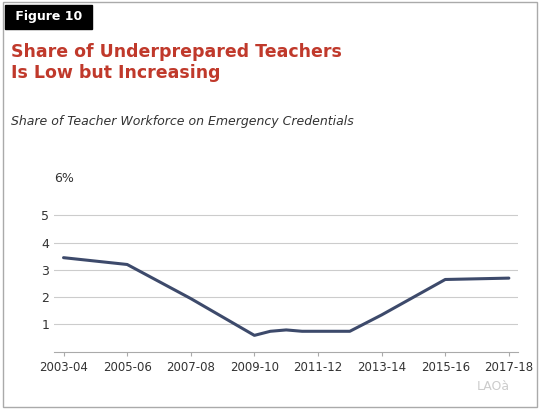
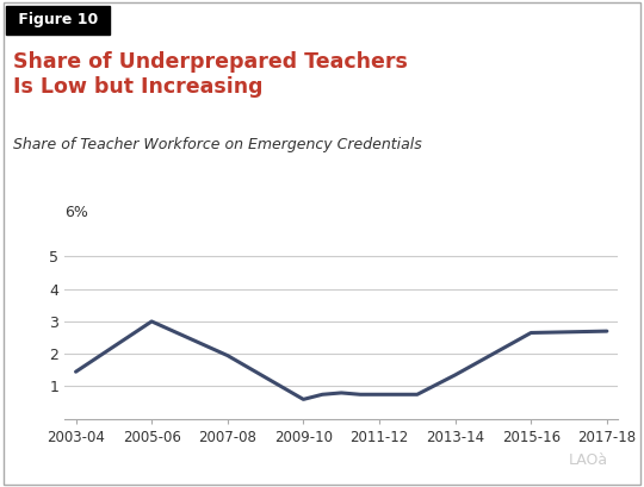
2003-04: 3.45 -> 1.45
2005-06: 3.20 -> 3.00
